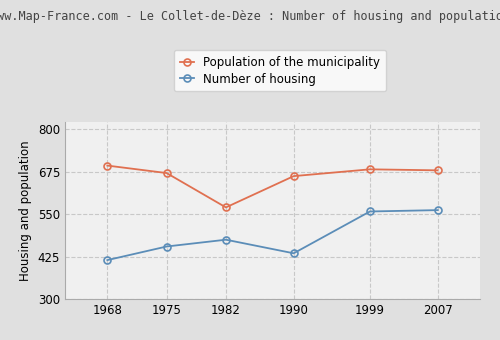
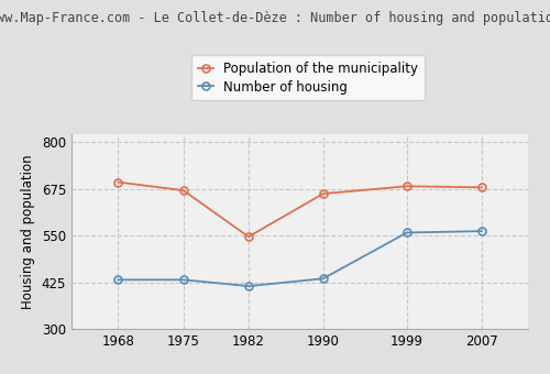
Number of housing/1968: 415 -> 432
Number of housing/1975: 455 -> 432
Number of housing/1982: 475 -> 415
Population of the municipality/1982: 570 -> 547
